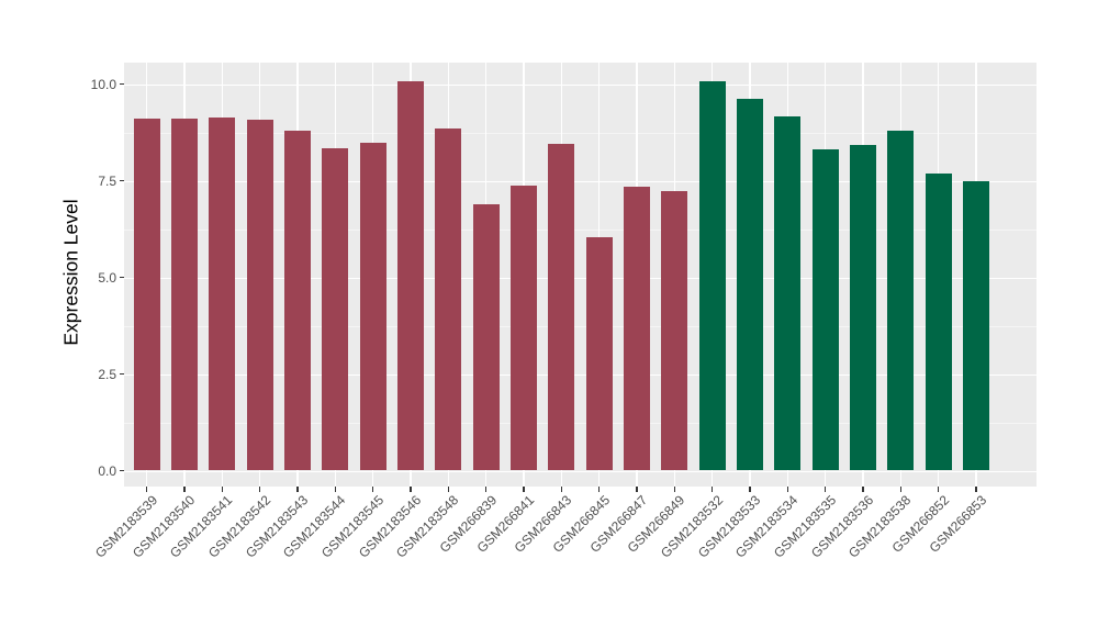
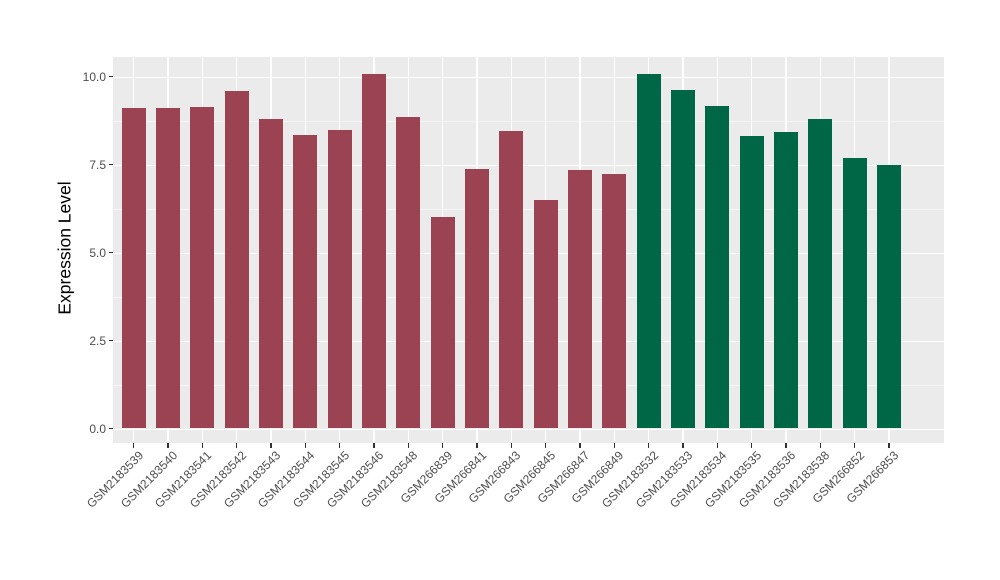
GSM2183542: 9.1 -> 9.6
GSM266839: 6.9 -> 6.0
GSM266845: 6.0 -> 6.5
